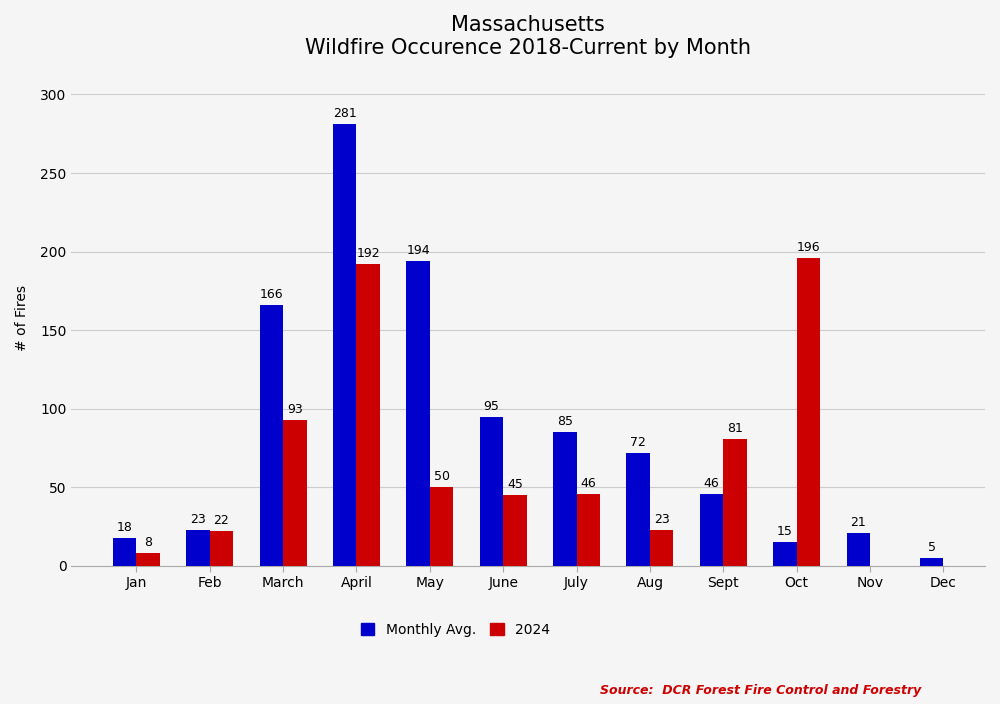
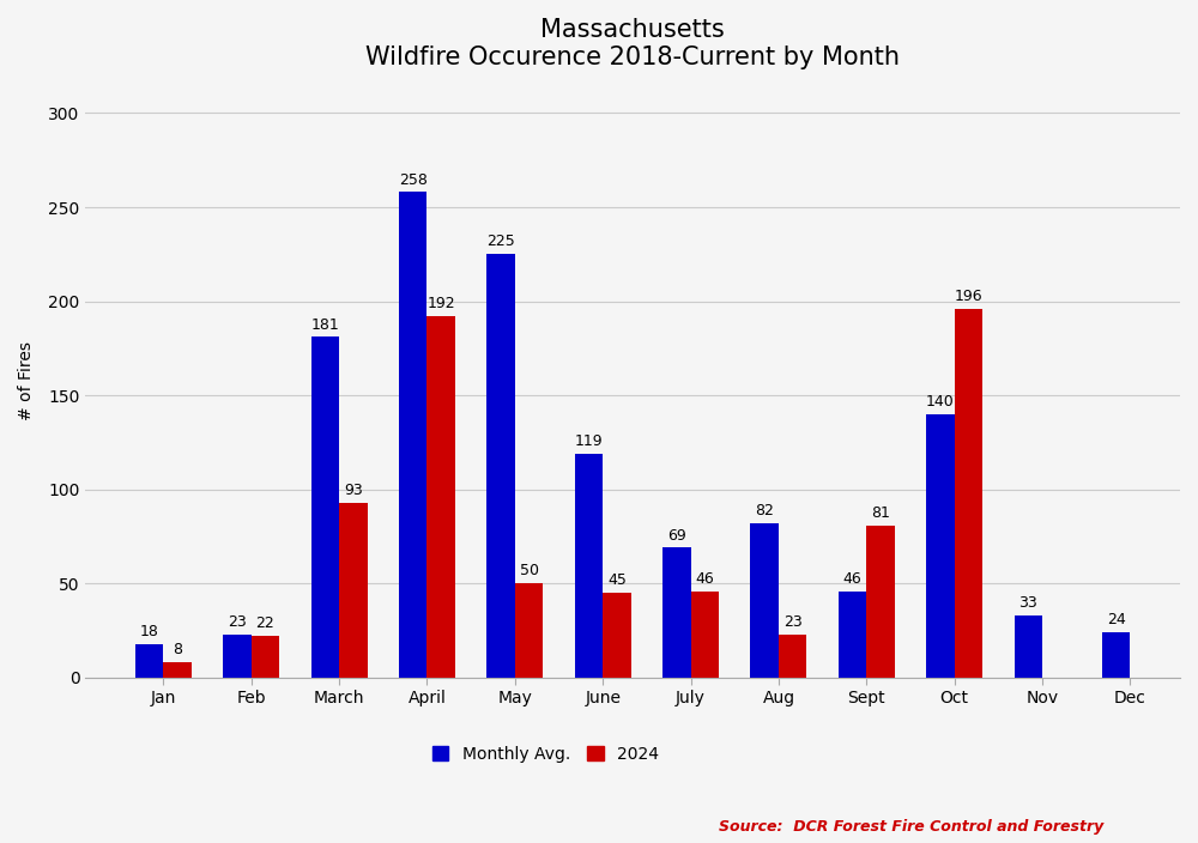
Monthly Avg./March: 166 -> 181
Monthly Avg./April: 281 -> 258
Monthly Avg./May: 194 -> 225
Monthly Avg./June: 95 -> 119
Monthly Avg./July: 85 -> 69
Monthly Avg./Aug: 72 -> 82
Monthly Avg./Oct: 15 -> 140
Monthly Avg./Nov: 21 -> 33
Monthly Avg./Dec: 5 -> 24
